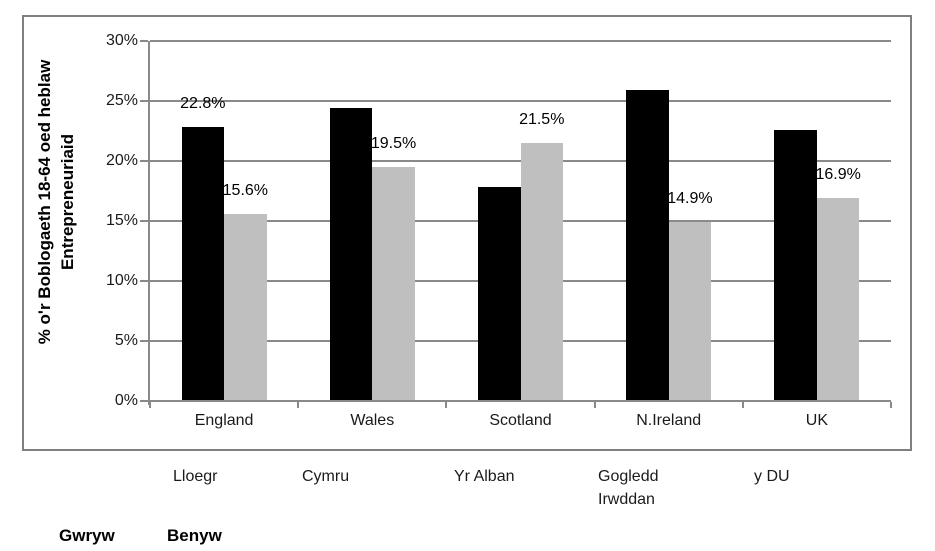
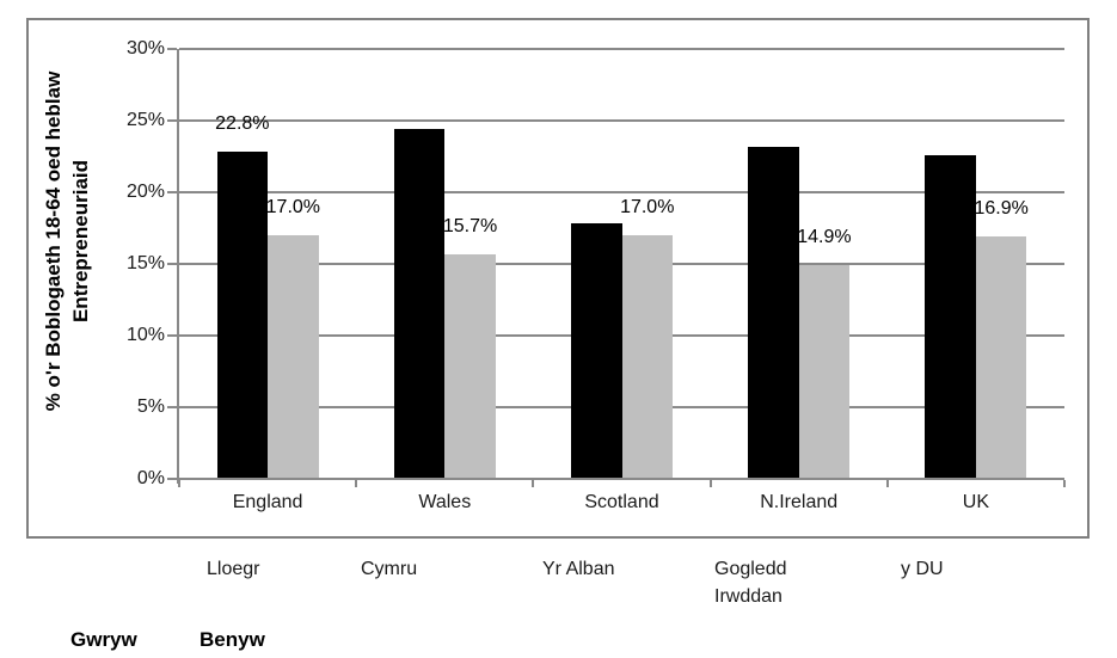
Benyw/England: 15.6% -> 17.0%
Benyw/Wales: 19.5% -> 15.7%
Benyw/Scotland: 21.5% -> 17.0%
Gwryw/N.Ireland: 25.9% -> 23.2%
